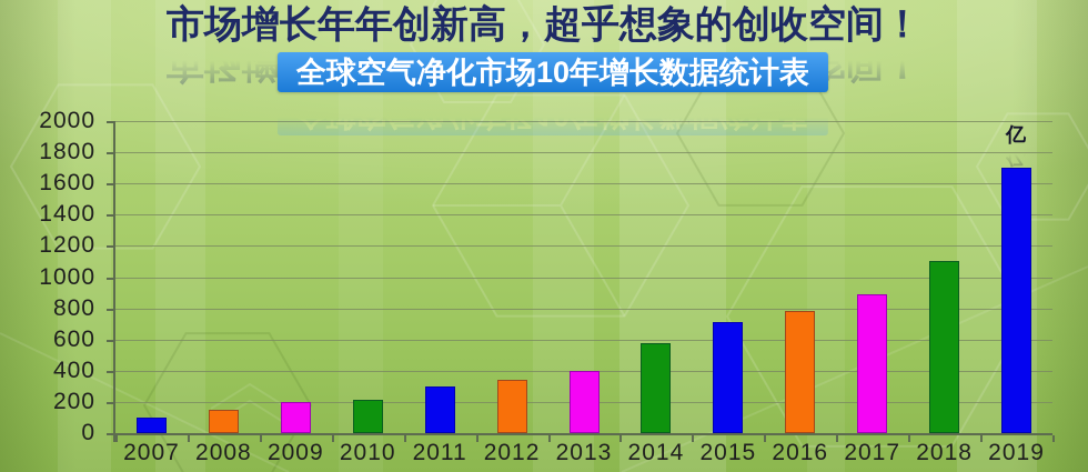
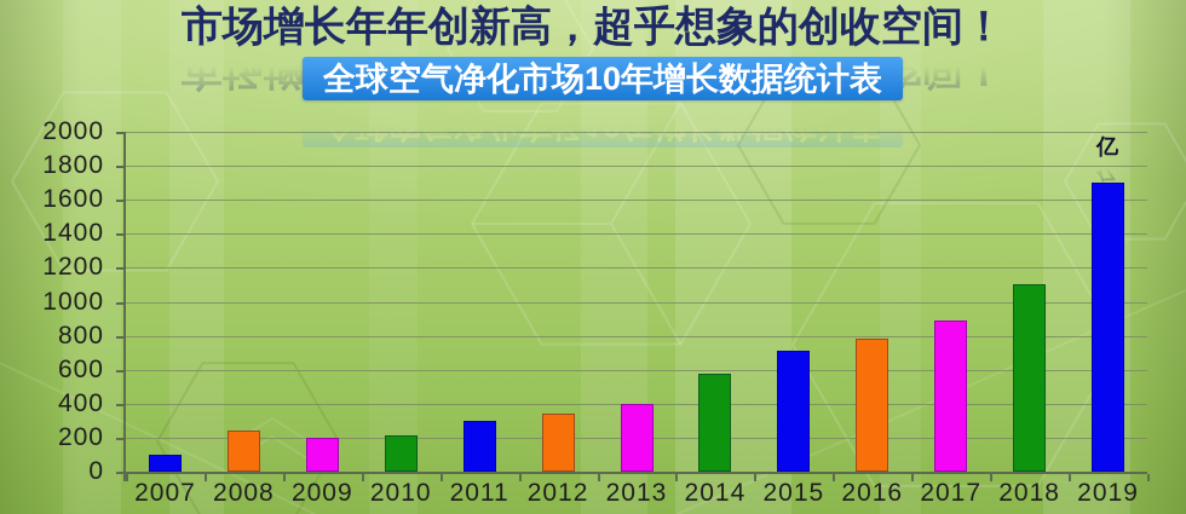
2008: 150 -> 240
